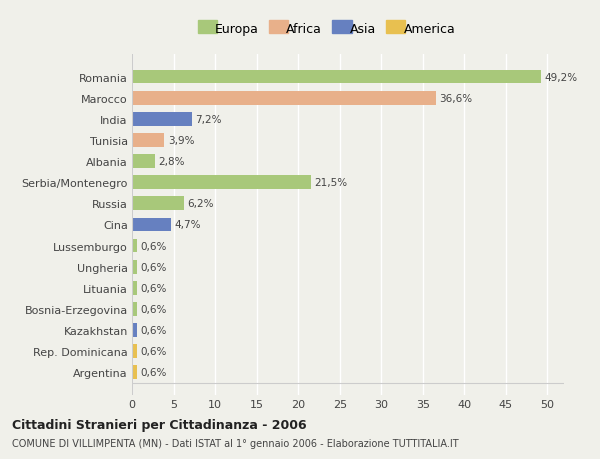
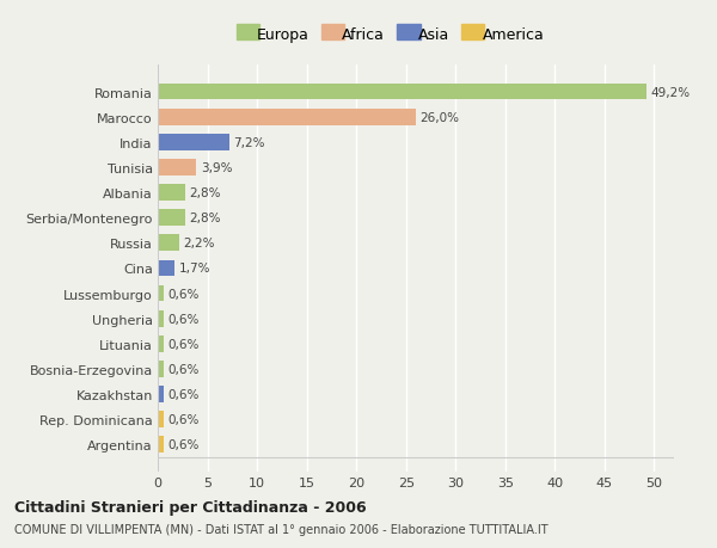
Marocco: 36,6% -> 26,0%
Serbia/Montenegro: 21,5% -> 2,8%
Russia: 6,2% -> 2,2%
Cina: 4,7% -> 1,7%
